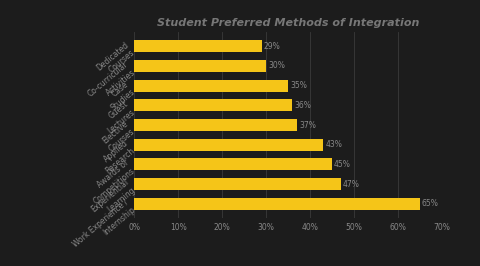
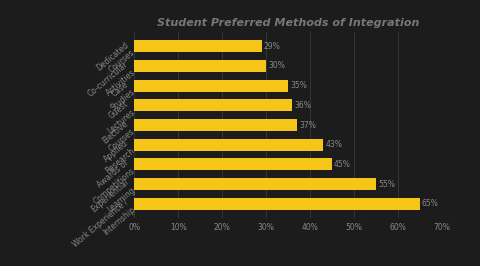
Experiential Learning: 47% -> 55%
